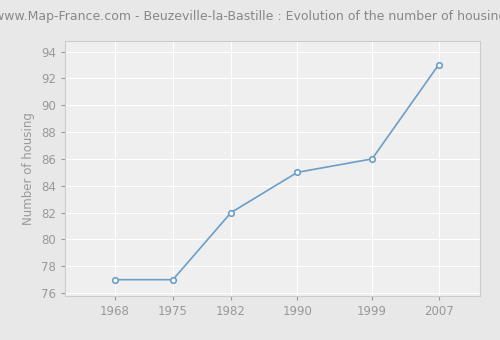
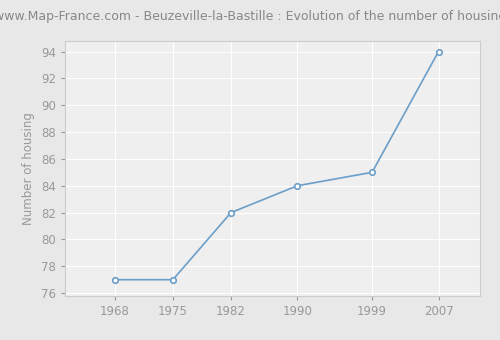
1990: 85 -> 84
1999: 86 -> 85
2007: 93 -> 94
